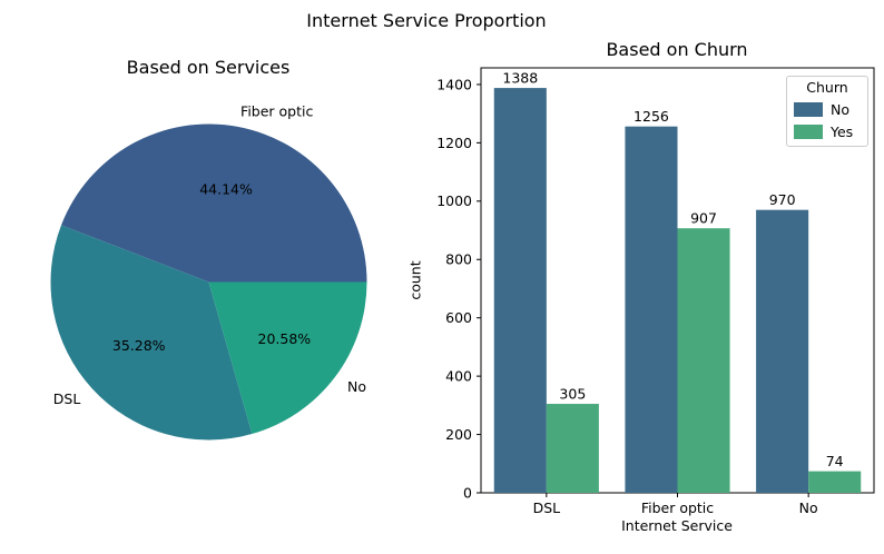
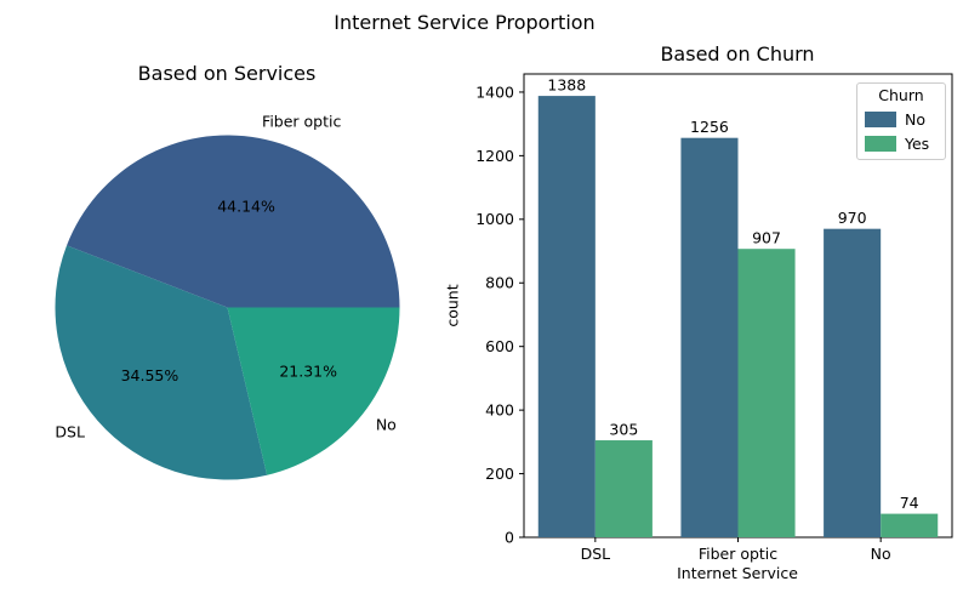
Based on Services/DSL: 35.28% -> 34.55%
Based on Services/No: 20.58% -> 21.31%
